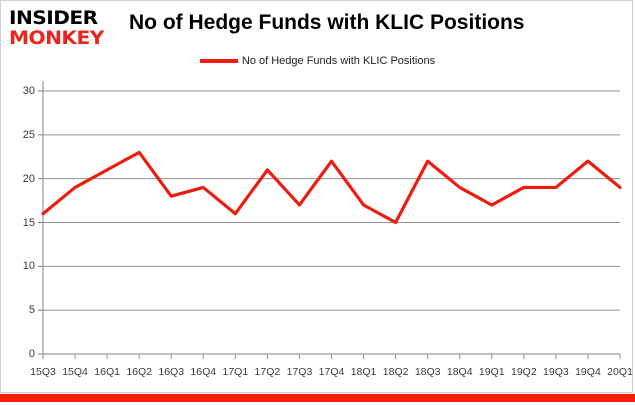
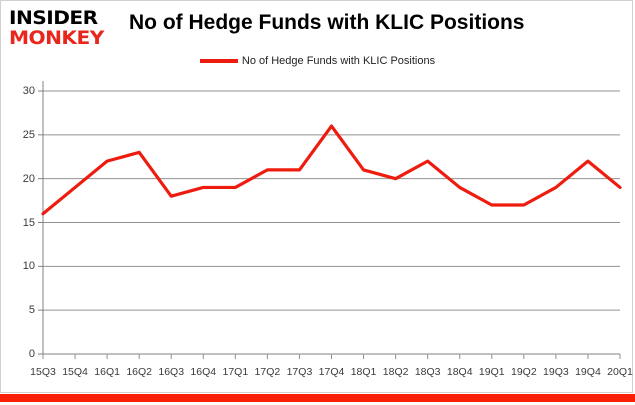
16Q1: 21 -> 22
17Q1: 16 -> 19
17Q3: 17 -> 21
17Q4: 22 -> 26
18Q1: 17 -> 21
18Q2: 15 -> 20
19Q2: 19 -> 17
